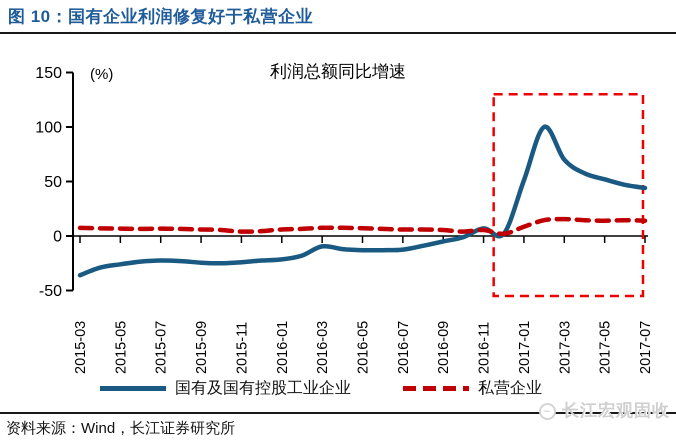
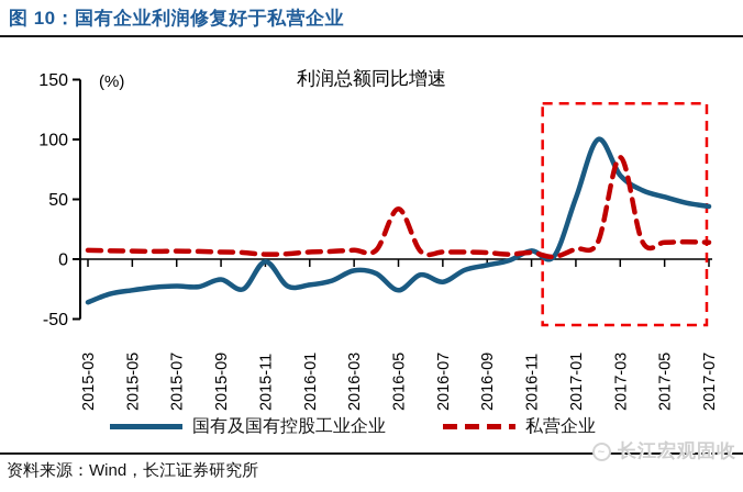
国有及国有控股工业企业/2015-09: -24 -> -17
国有及国有控股工业企业/2015-11: -24 -> -2
国有及国有控股工业企业/2016-05: -13 -> -26
私营企业/2016-05: 7 -> 42
国有及国有控股工业企业/2016-07: -12 -> -19
私营企业/2017-03: 16 -> 85
